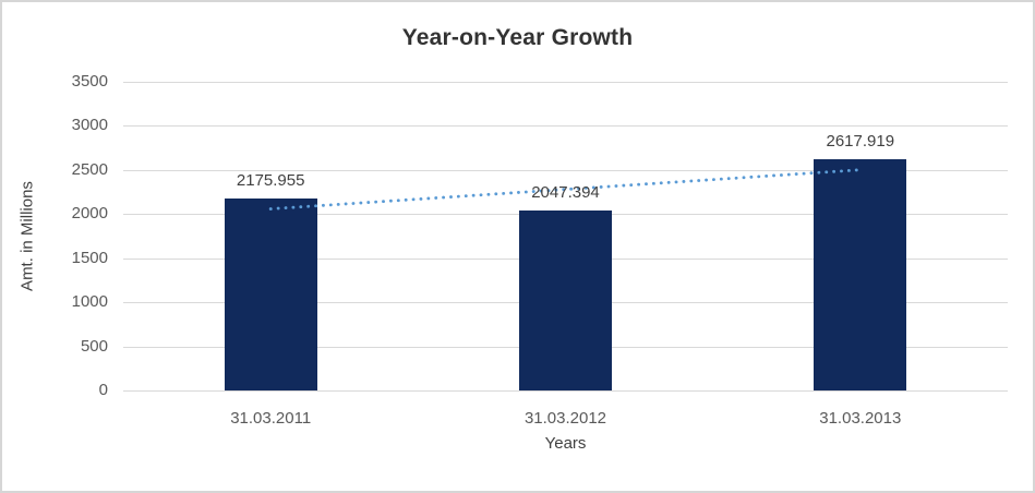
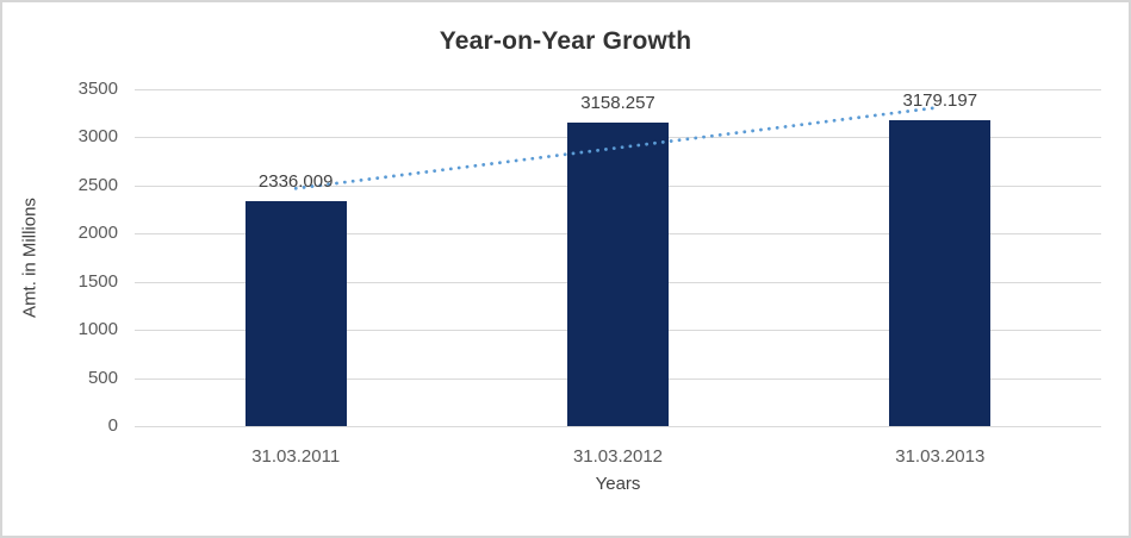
31.03.2011: 2175.955 -> 2336.009
31.03.2012: 2047.394 -> 3158.257
31.03.2013: 2617.919 -> 3179.197
